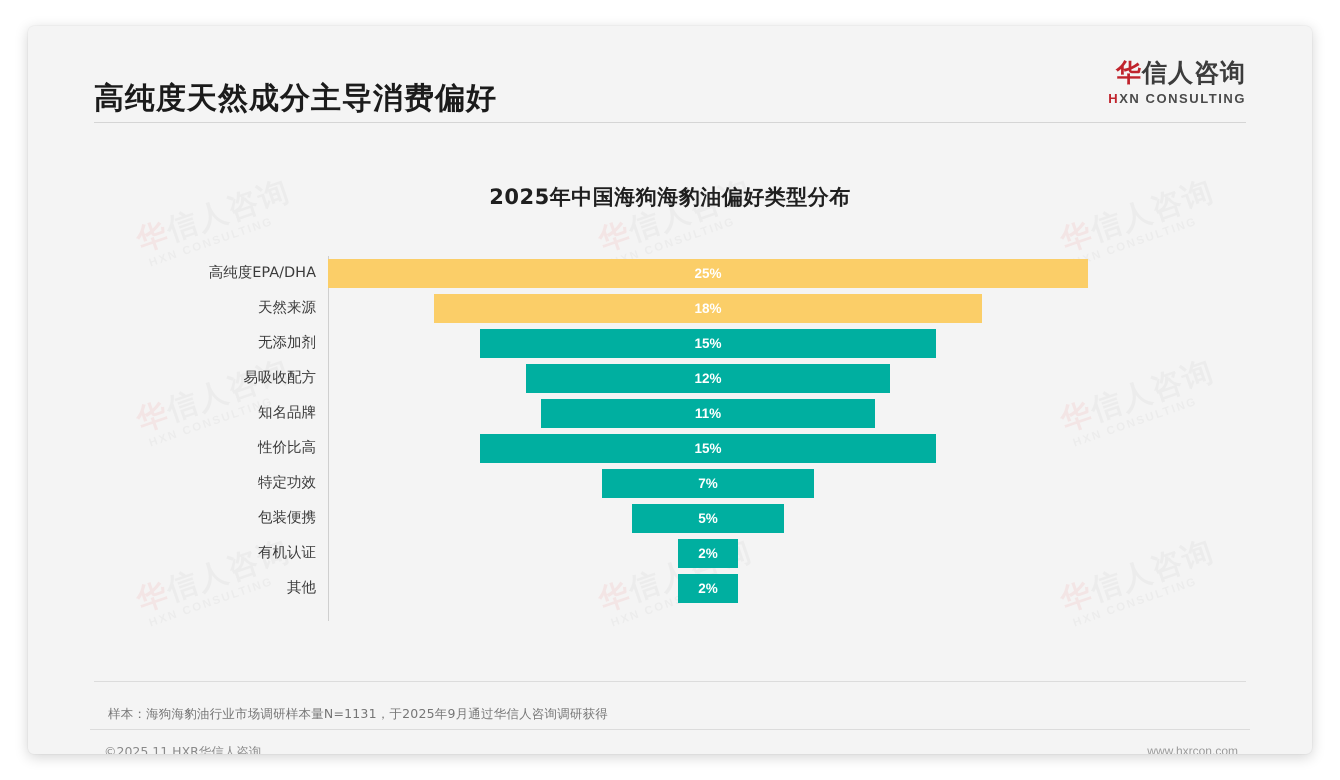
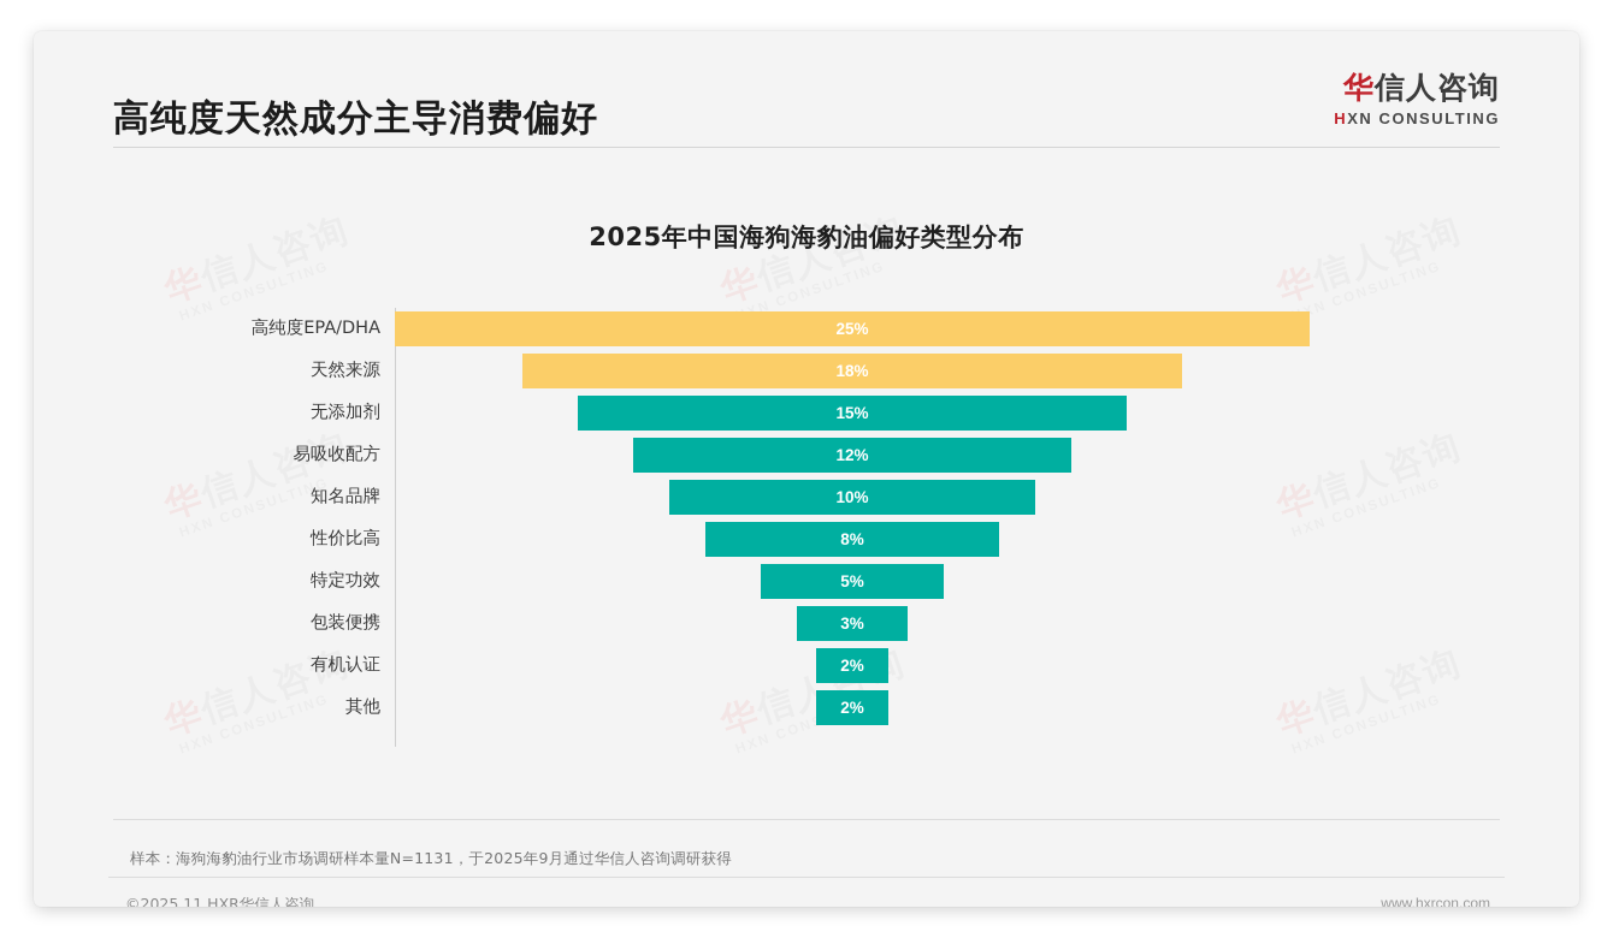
知名品牌: 11% -> 10%
性价比高: 15% -> 8%
特定功效: 7% -> 5%
包装便携: 5% -> 3%
